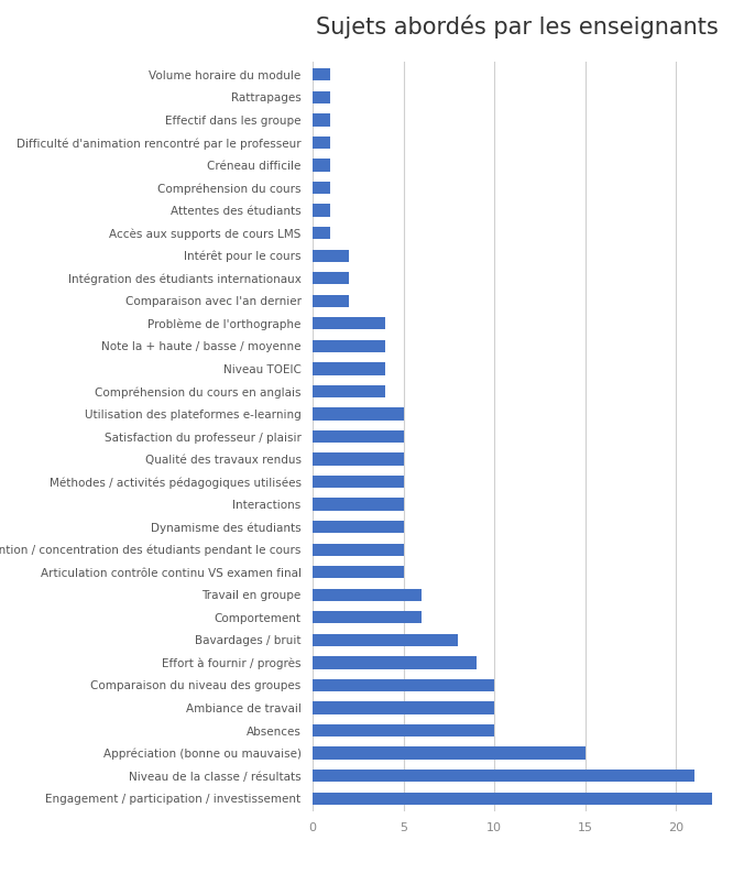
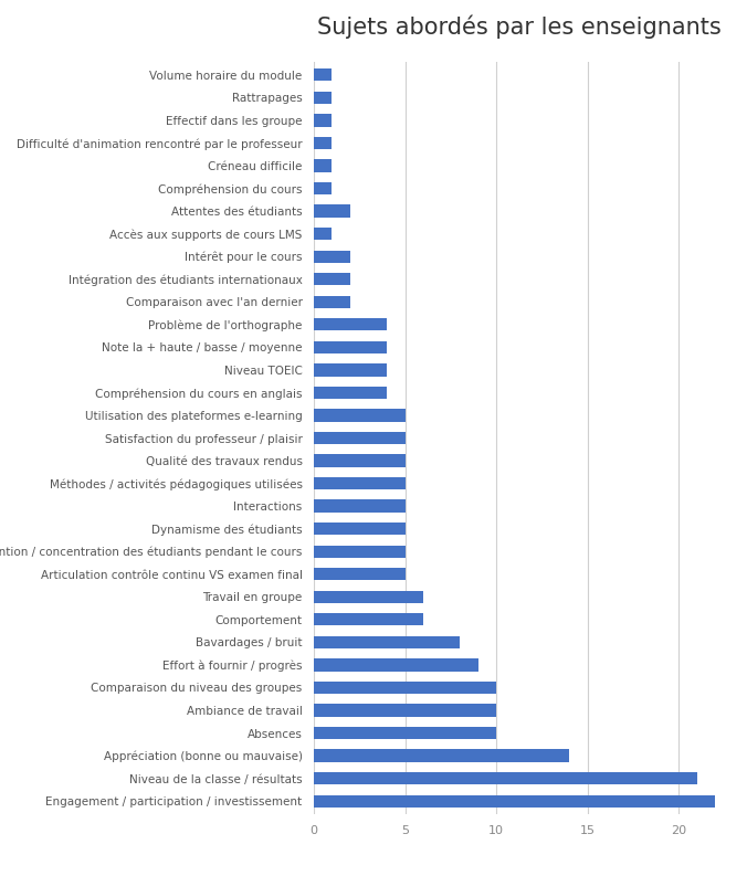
Attentes des étudiants: 1 -> 2
Appréciation (bonne ou mauvaise): 15 -> 14
